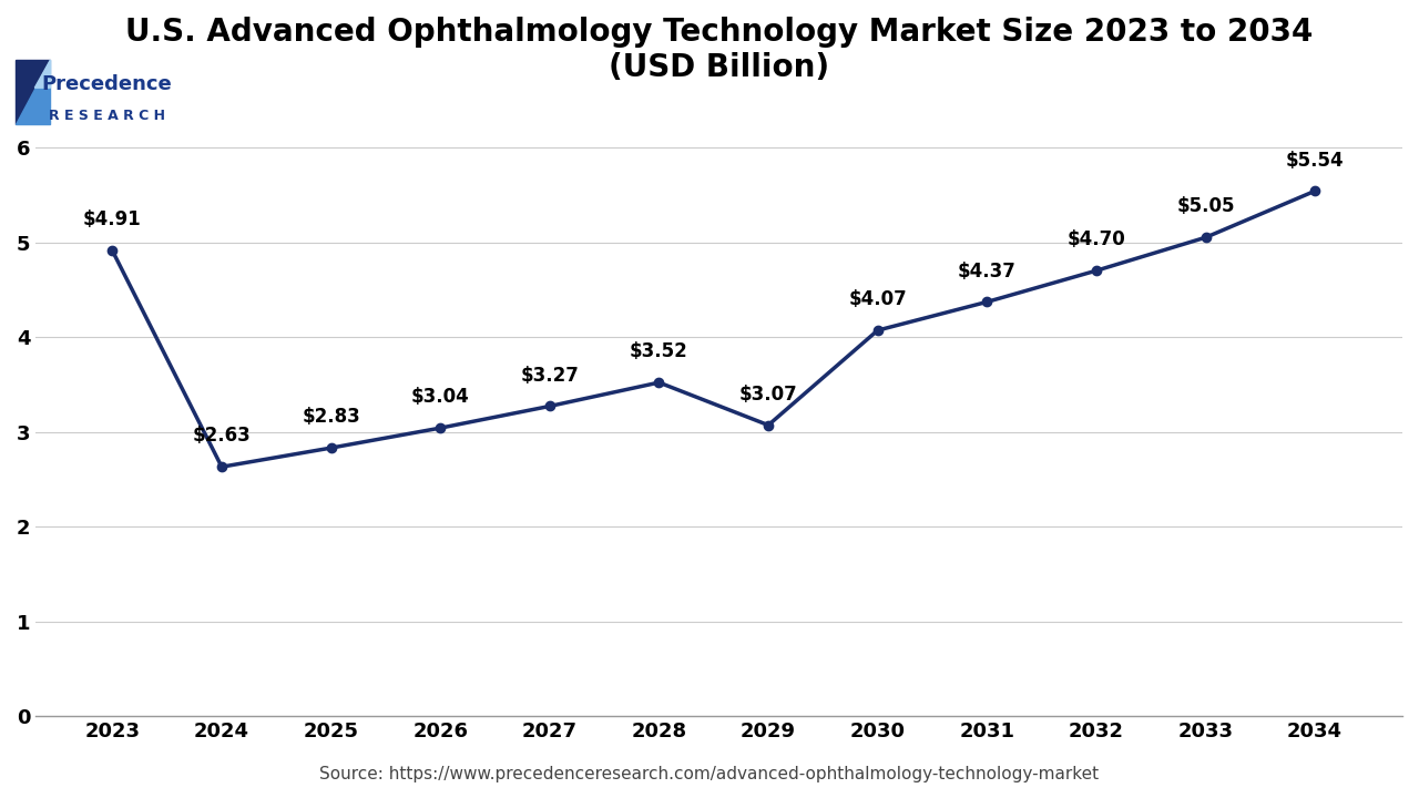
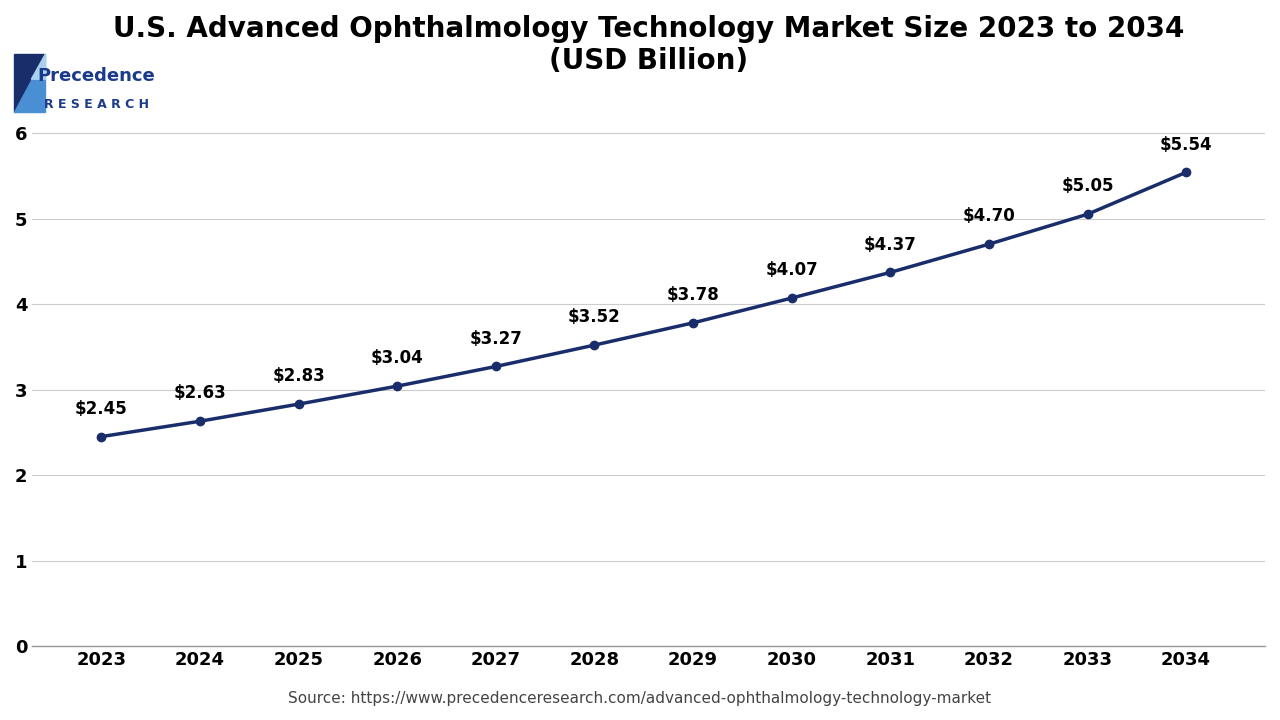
2023: $4.91 -> $2.45
2029: $3.07 -> $3.78
